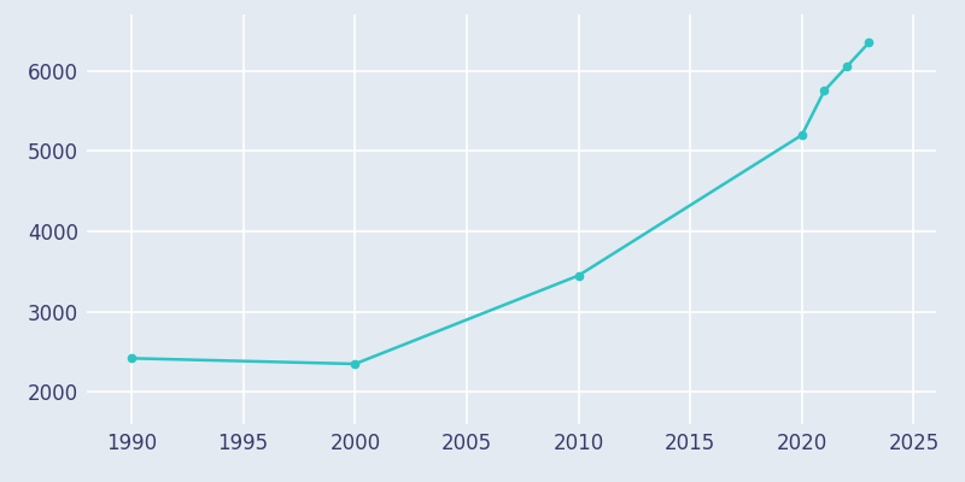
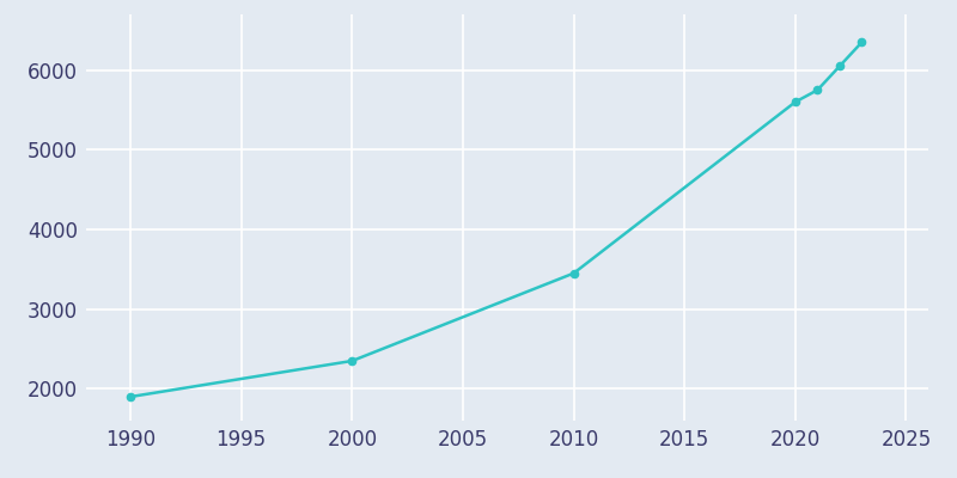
1990: 2420 -> 1900
2020: 5200 -> 5600
